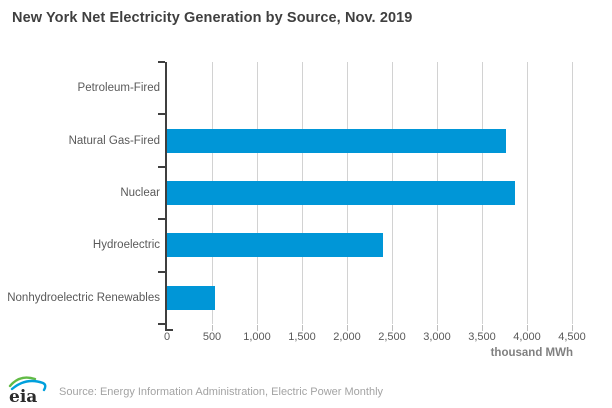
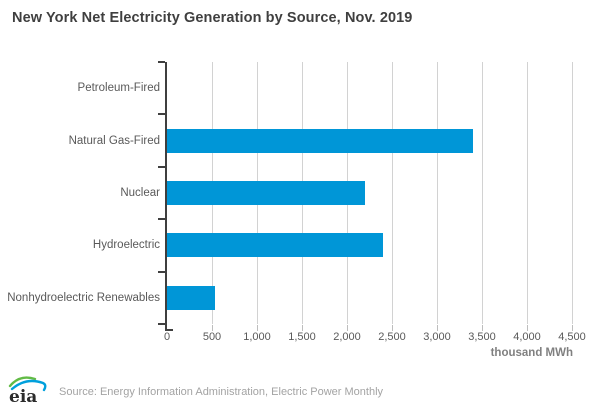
Natural Gas-Fired: 3800 -> 3400
Nuclear: 3900 -> 2200
